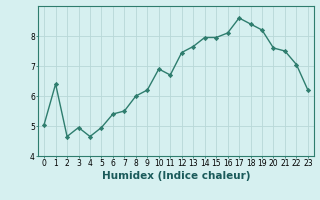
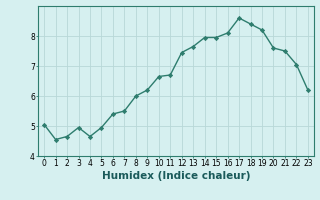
1: 6.40 -> 4.55
10: 6.90 -> 6.65
